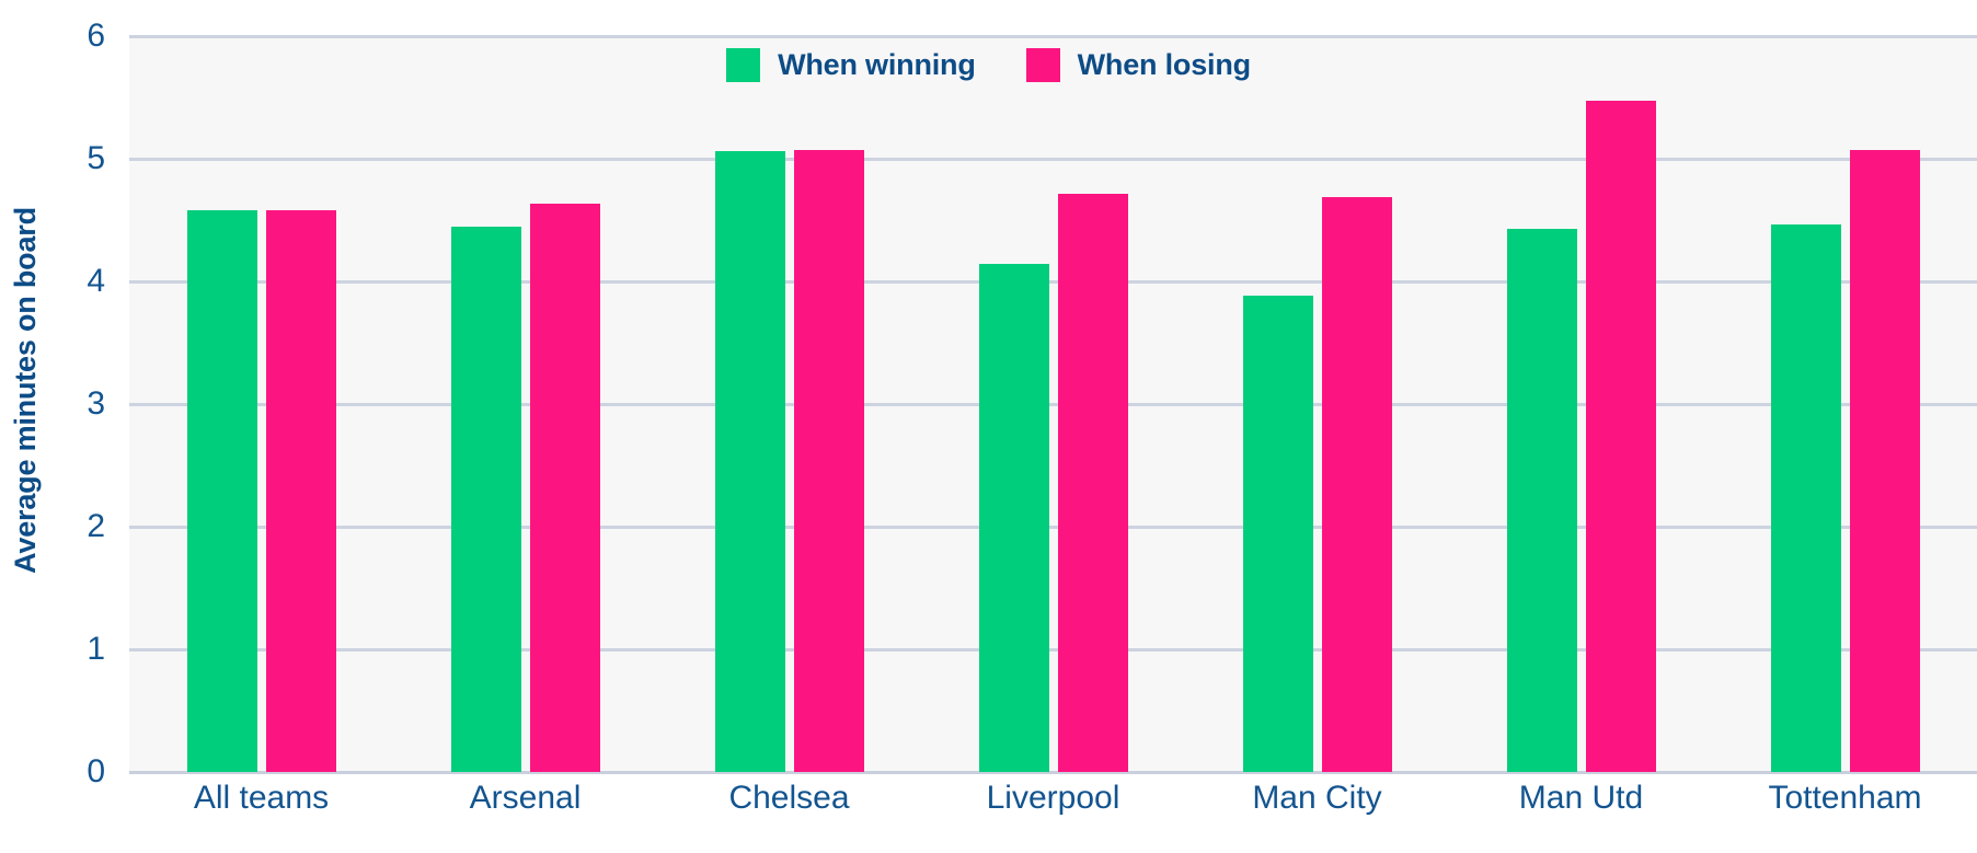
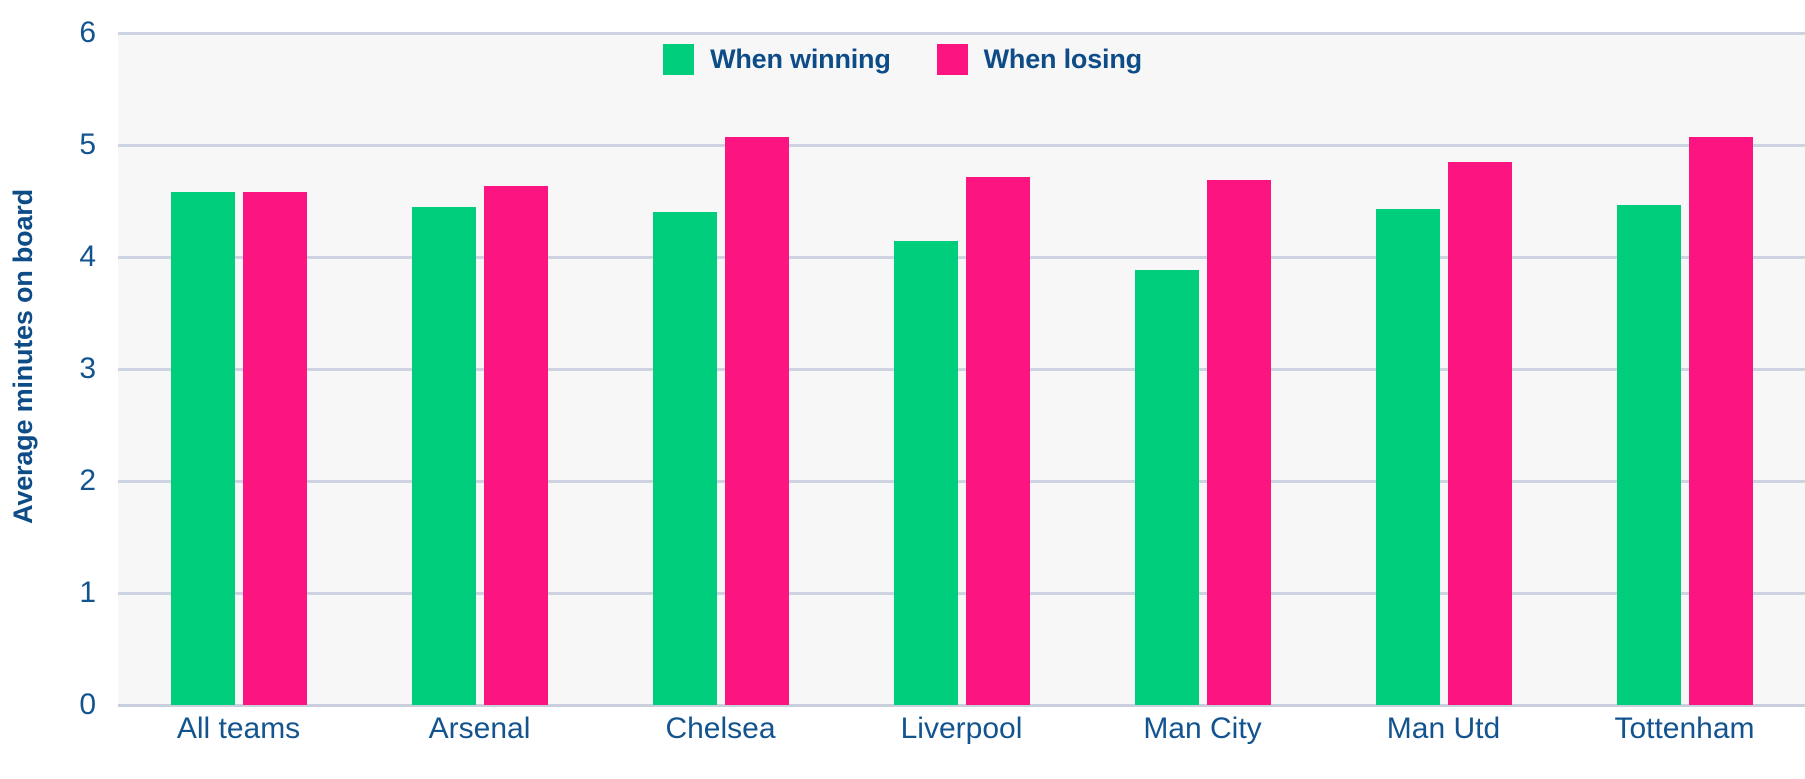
When winning/Chelsea: 5.06 -> 4.40
When losing/Man Utd: 5.47 -> 4.85
